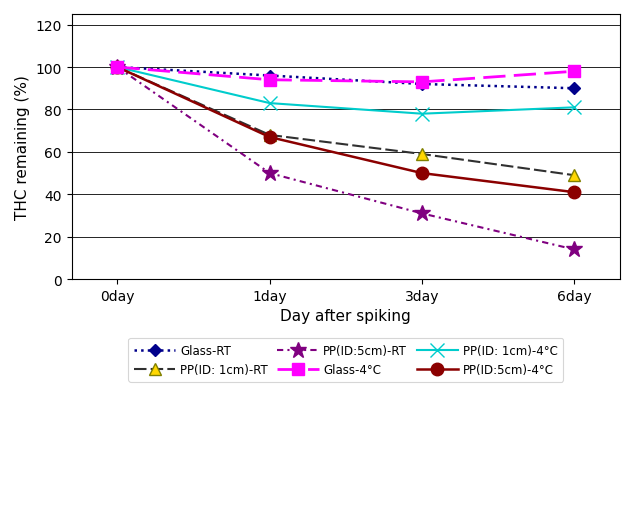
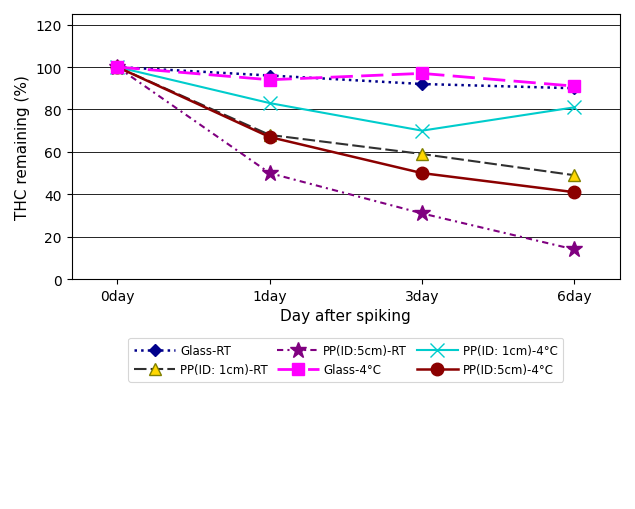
Glass-4°C/3day: 93 -> 97
PP(ID: 1cm)-4°C/3day: 78 -> 70
Glass-4°C/6day: 98 -> 91
